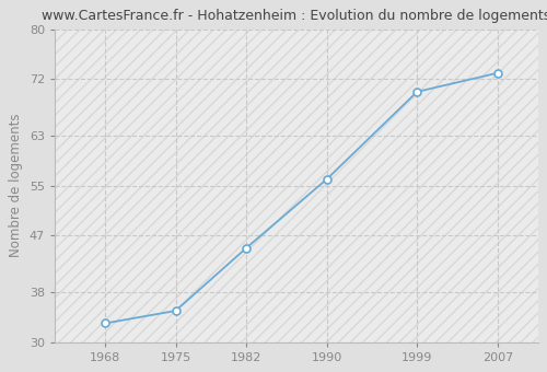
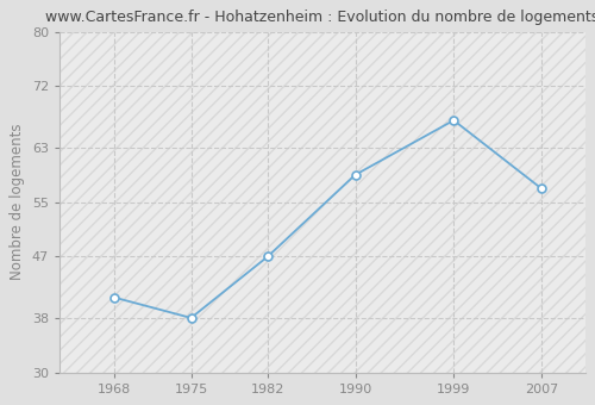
1968: 33 -> 41
1975: 35 -> 38
1982: 45 -> 47
1990: 56 -> 59
1999: 70 -> 67
2007: 73 -> 57
